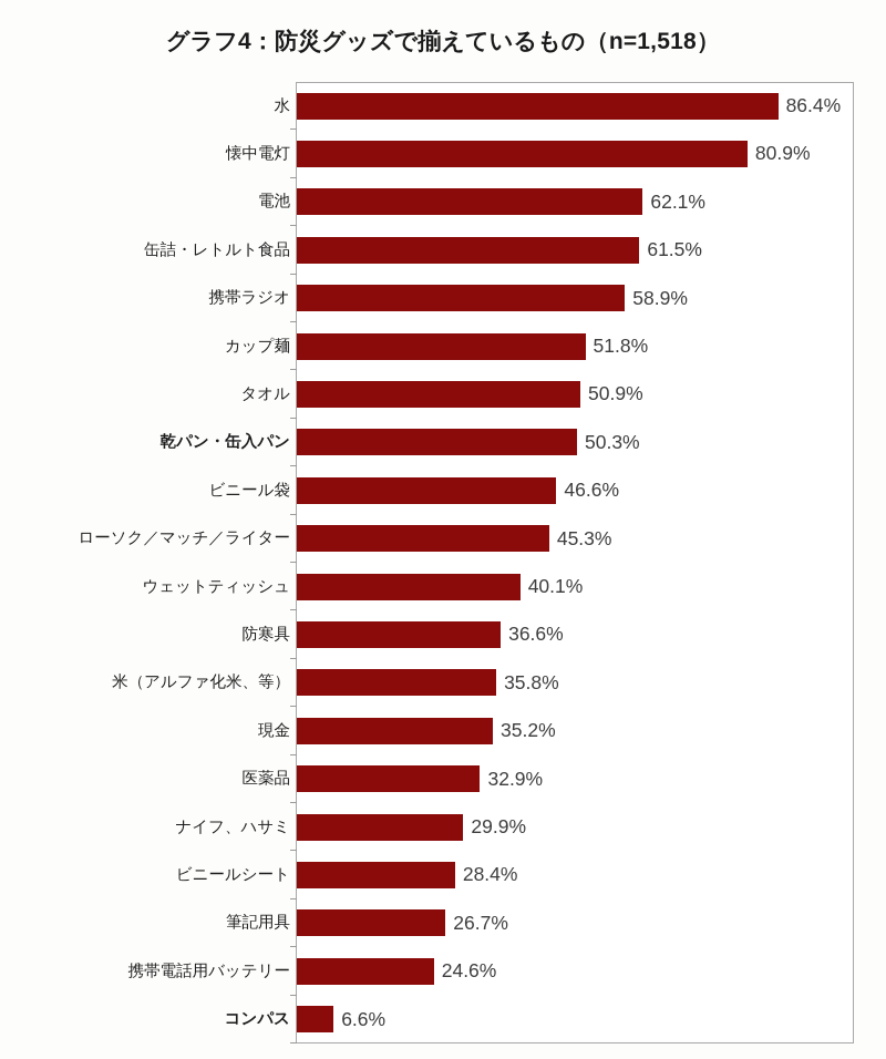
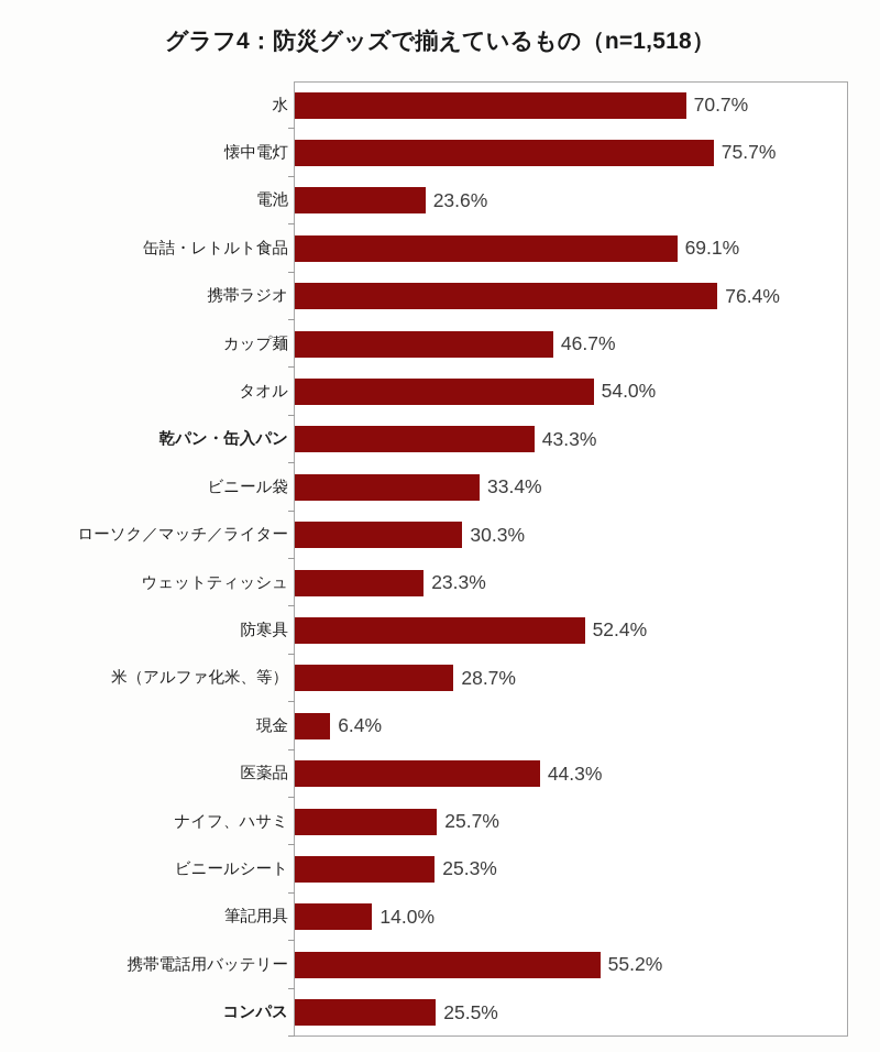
水: 86.4% -> 70.7%
懐中電灯: 80.9% -> 75.7%
電池: 62.1% -> 23.6%
缶詰・レトルト食品: 61.5% -> 69.1%
携帯ラジオ: 58.9% -> 76.4%
カップ麺: 51.8% -> 46.7%
タオル: 50.9% -> 54.0%
乾パン・缶入パン: 50.3% -> 43.3%
ビニール袋: 46.6% -> 33.4%
ローソク／マッチ／ライター: 45.3% -> 30.3%
ウェットティッシュ: 40.1% -> 23.3%
防寒具: 36.6% -> 52.4%
米（アルファ化米、等）: 35.8% -> 28.7%
現金: 35.2% -> 6.4%
医薬品: 32.9% -> 44.3%
ナイフ、ハサミ: 29.9% -> 25.7%
ビニールシート: 28.4% -> 25.3%
筆記用具: 26.7% -> 14.0%
携帯電話用バッテリー: 24.6% -> 55.2%
コンパス: 6.6% -> 25.5%
